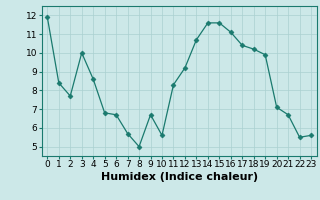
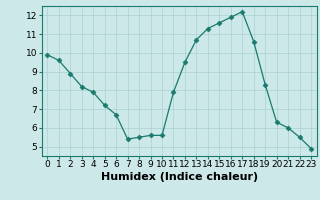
0: 11.9 -> 9.9
1: 8.4 -> 9.6
2: 7.7 -> 8.9
3: 10.0 -> 8.2
4: 8.6 -> 7.9
5: 6.8 -> 7.2
7: 5.7 -> 5.4
8: 5.0 -> 5.5
9: 6.7 -> 5.6
11: 8.3 -> 7.9
12: 9.2 -> 9.5
14: 11.6 -> 11.3
16: 11.1 -> 11.9
17: 10.4 -> 12.2
18: 10.2 -> 10.6
19: 9.9 -> 8.3
20: 7.1 -> 6.3
21: 6.7 -> 6.0
23: 5.6 -> 4.9
